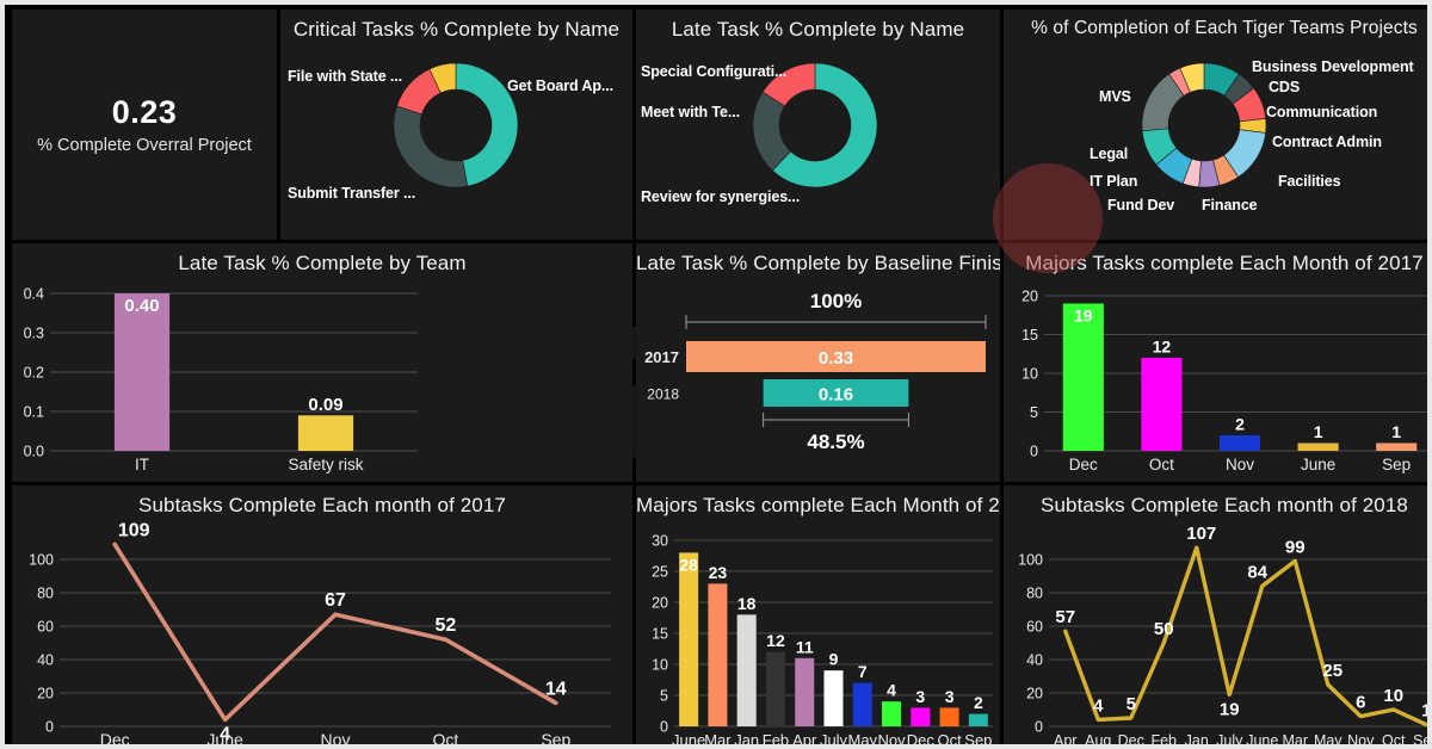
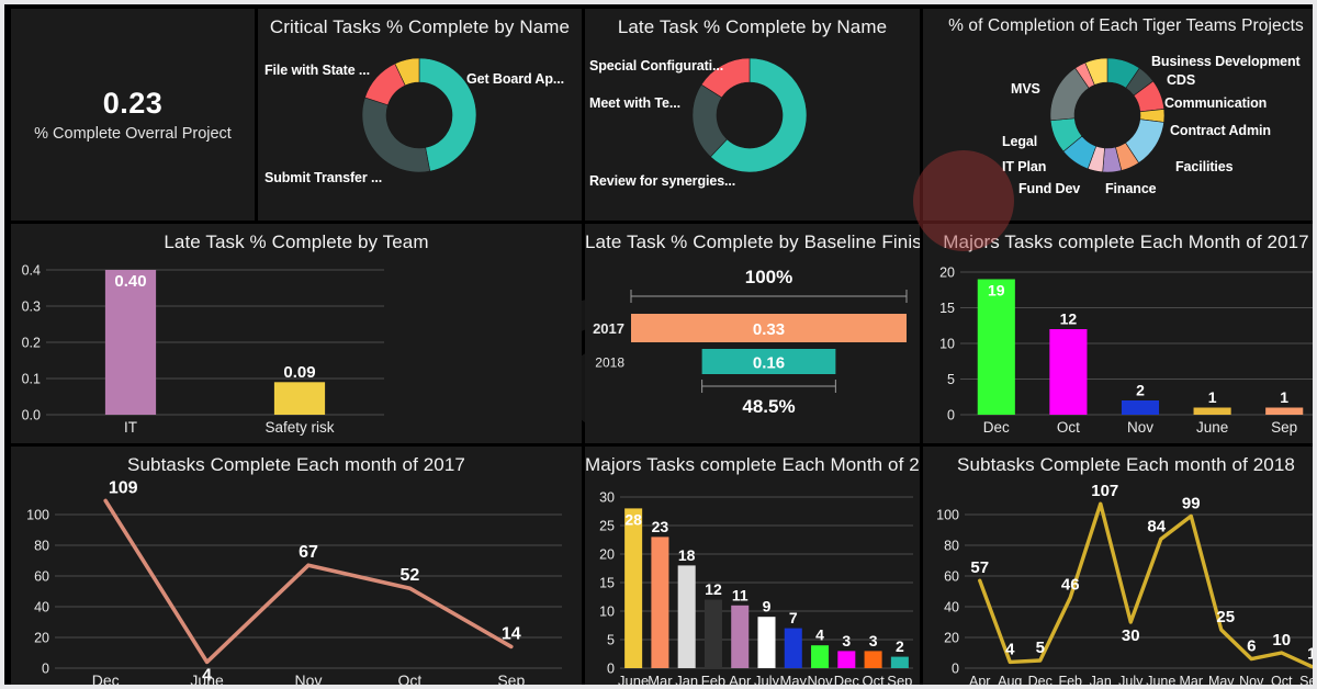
Subtasks Complete Each month of 2018/Feb: 50 -> 46
Subtasks Complete Each month of 2018/July: 19 -> 30
